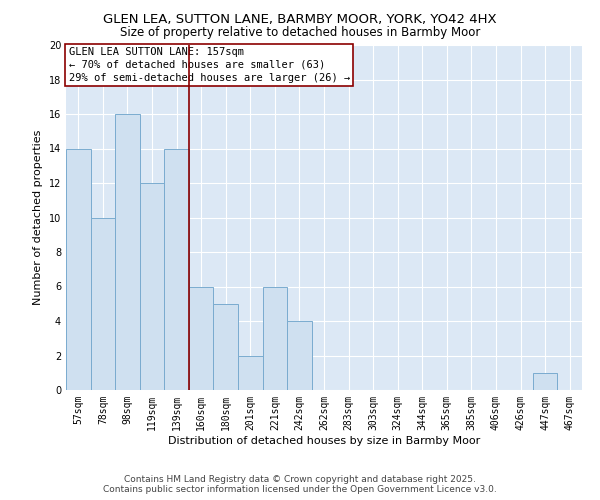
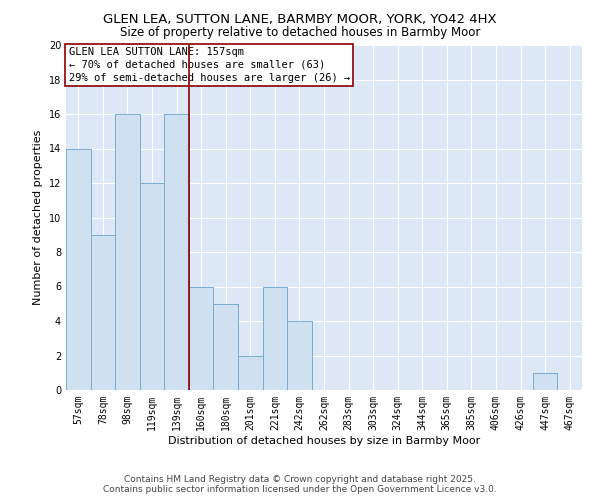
78sqm: 10 -> 9
139sqm: 14 -> 16
